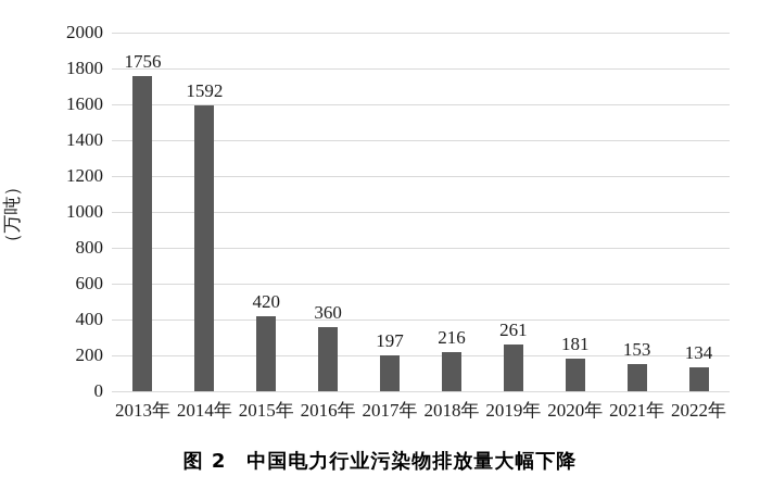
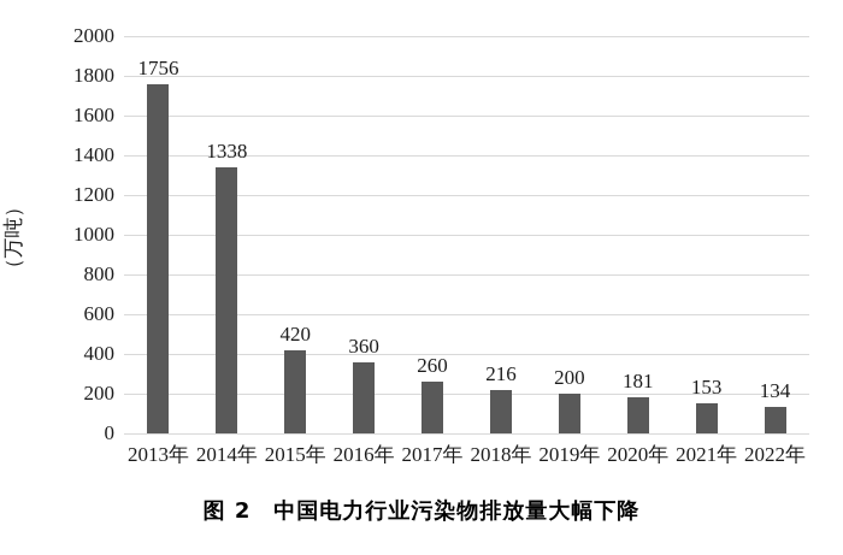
2014年: 1592 -> 1338
2017年: 197 -> 260
2019年: 261 -> 200
